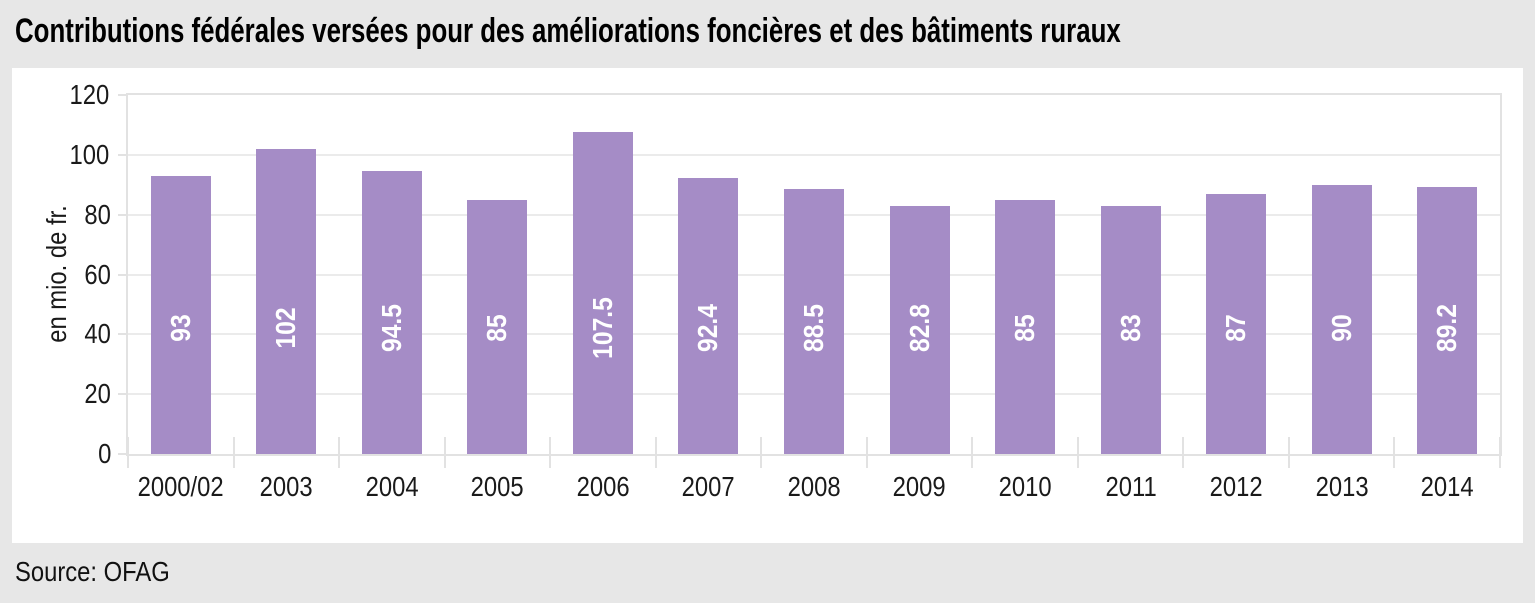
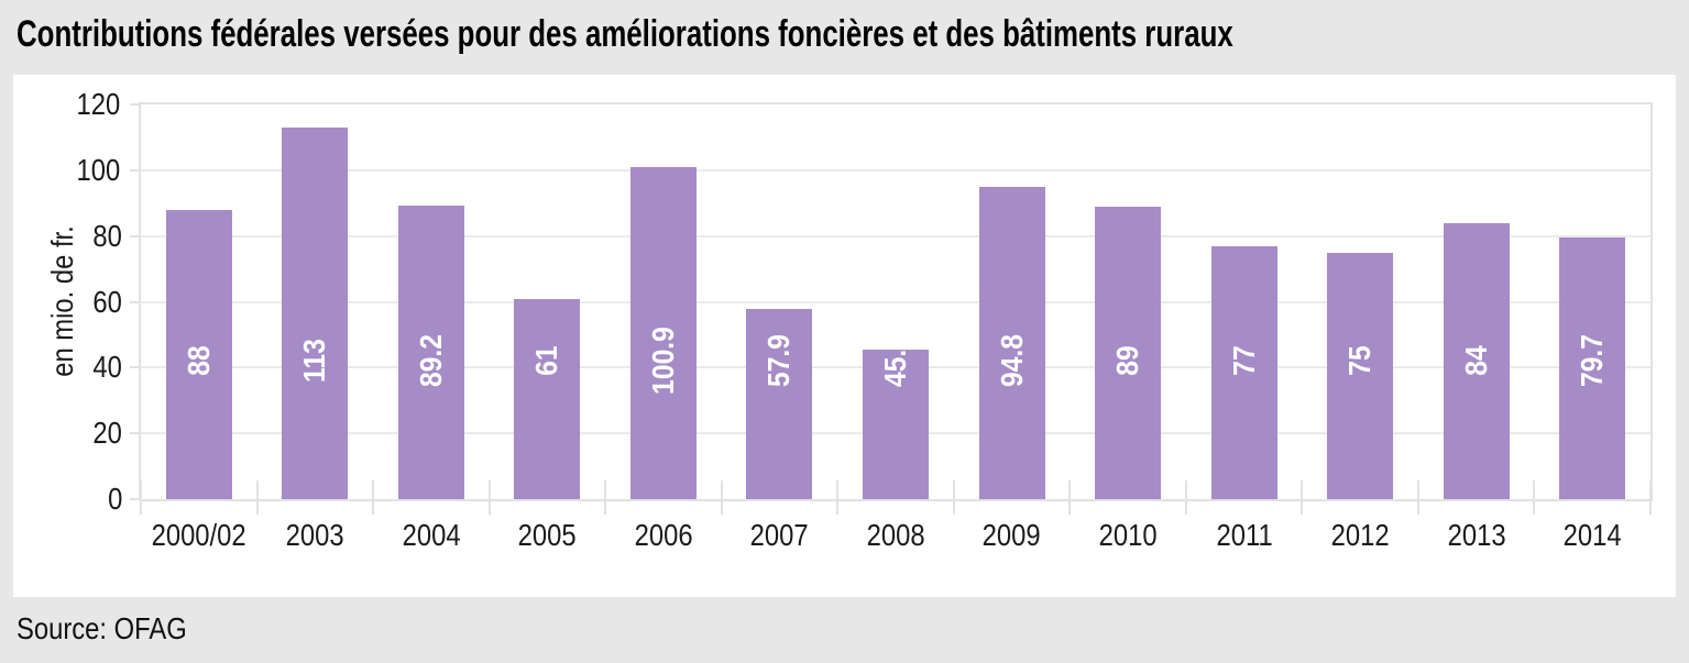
2000/02: 93 -> 88
2003: 102 -> 113
2004: 94.5 -> 89.2
2005: 85 -> 61
2006: 107.5 -> 100.9
2007: 92.4 -> 57.9
2008: 88.5 -> 45.3
2009: 82.8 -> 94.8
2010: 85 -> 89
2011: 83 -> 77
2012: 87 -> 75
2013: 90 -> 84
2014: 89.2 -> 79.7
